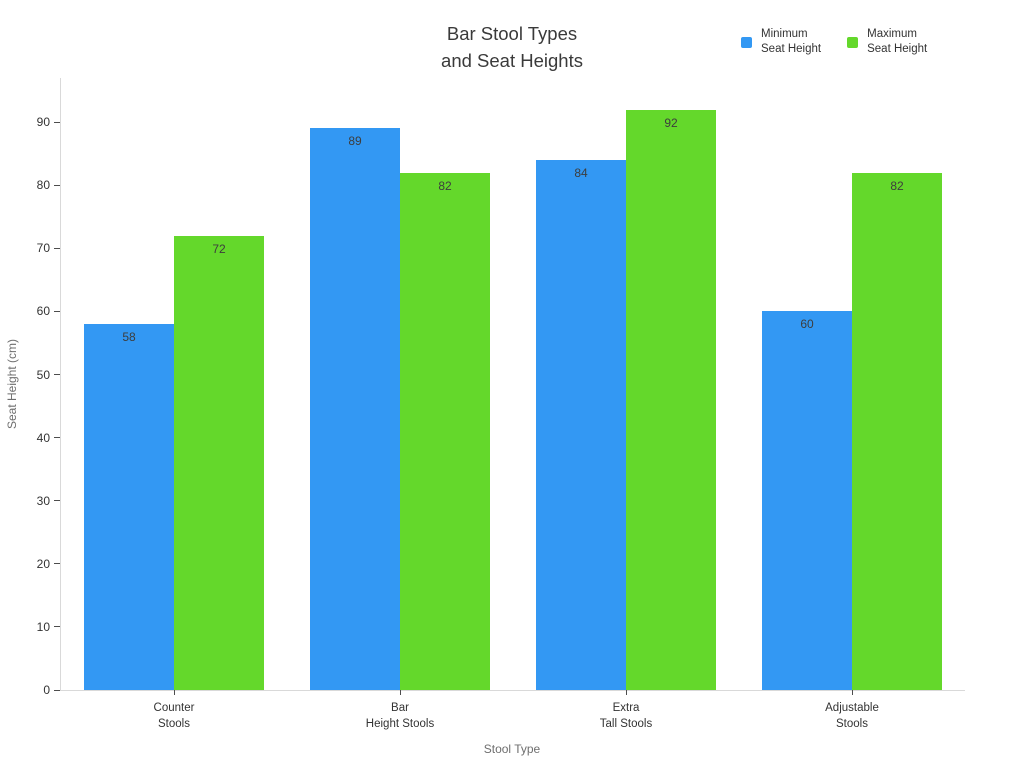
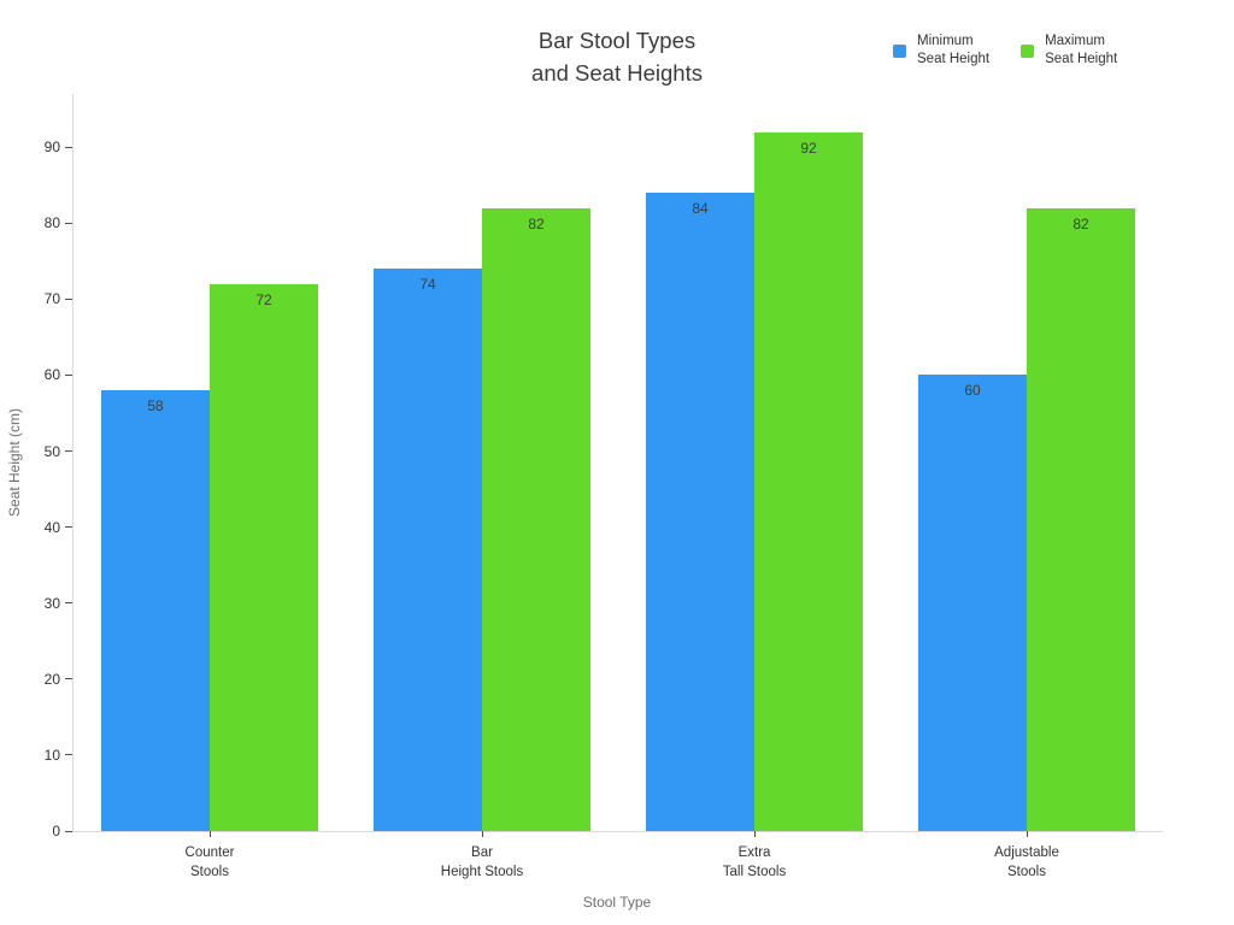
Minimum Seat Height/Bar Height Stools: 89 -> 74
